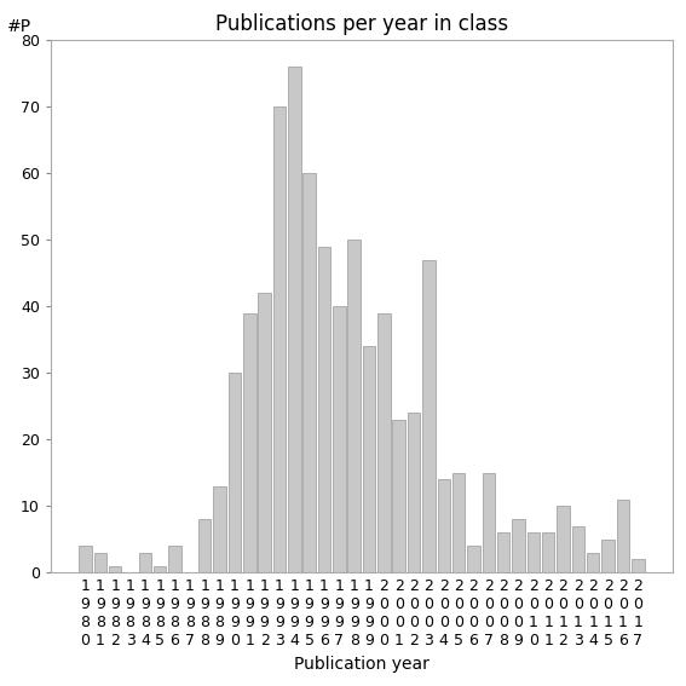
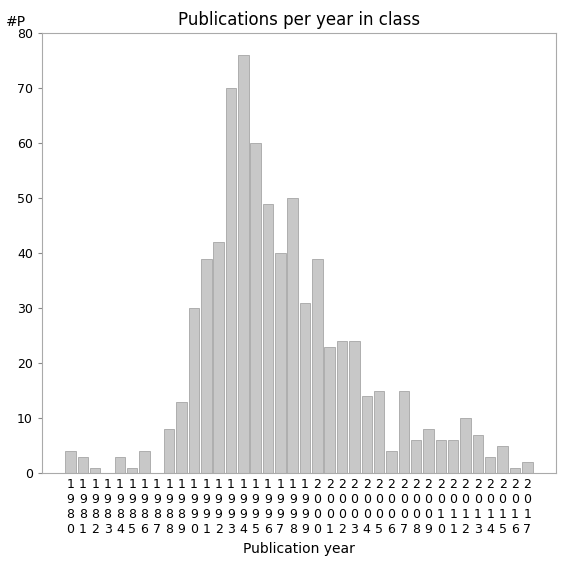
1 9 9 9: 34 -> 31
2 0 0 3: 47 -> 24
2 0 1 6: 11 -> 1
